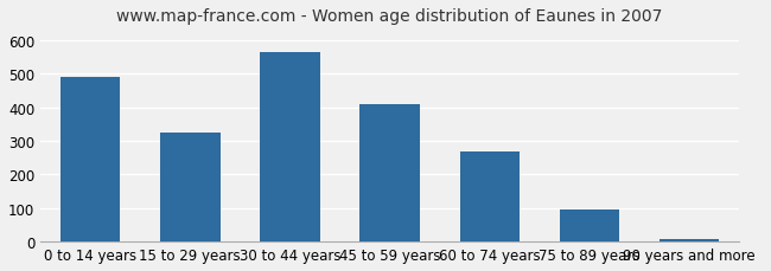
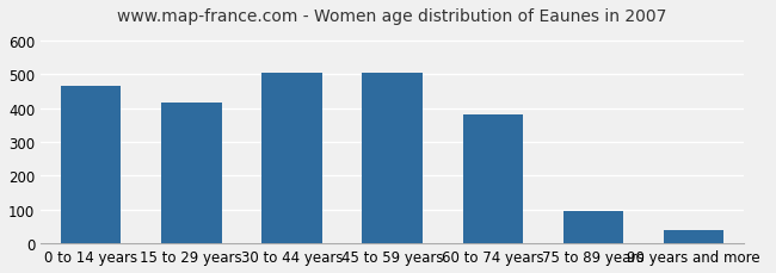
0 to 14 years: 490 -> 465
15 to 29 years: 325 -> 415
30 to 44 years: 565 -> 505
45 to 59 years: 410 -> 505
60 to 74 years: 270 -> 380
90 years and more: 8 -> 40
